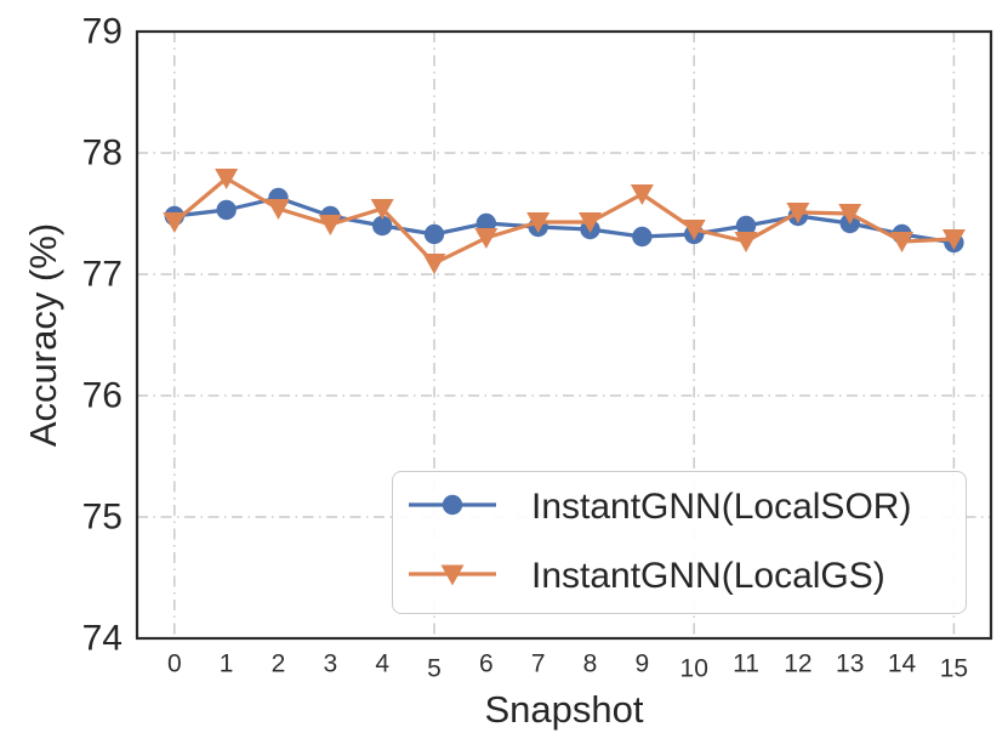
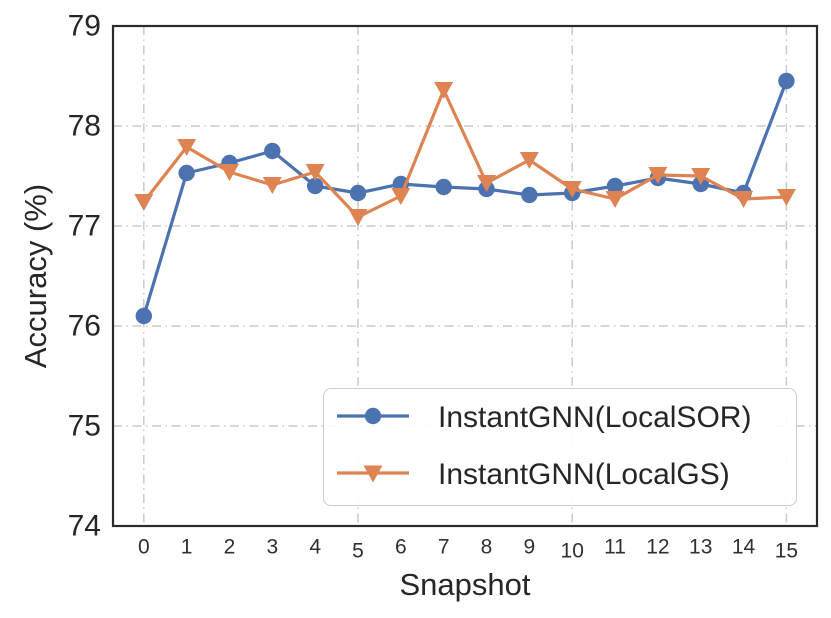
InstantGNN(LocalSOR)/0: 77.48 -> 76.10
InstantGNN(LocalGS)/0: 77.43 -> 77.24
InstantGNN(LocalSOR)/3: 77.48 -> 77.75
InstantGNN(LocalGS)/7: 77.43 -> 78.36
InstantGNN(LocalSOR)/15: 77.26 -> 78.45
